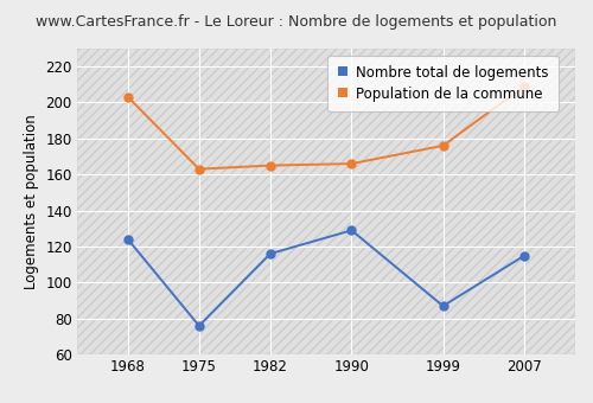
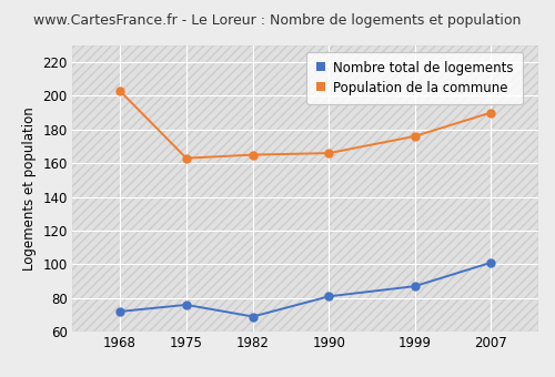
Nombre total de logements/1968: 124 -> 72
Nombre total de logements/1982: 116 -> 69
Nombre total de logements/1990: 129 -> 81
Nombre total de logements/2007: 115 -> 101
Population de la commune/2007: 209 -> 190
